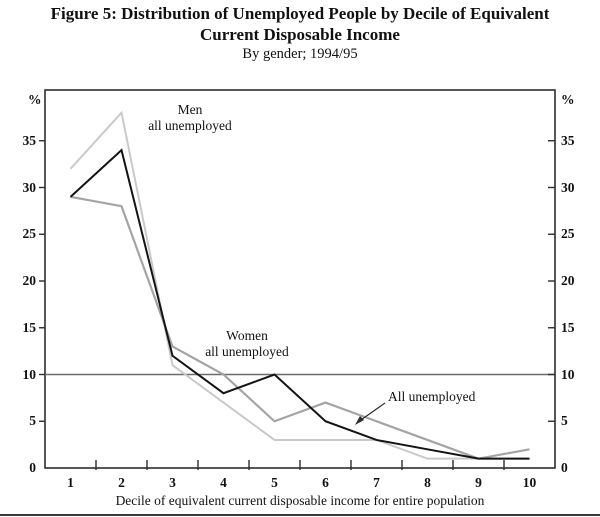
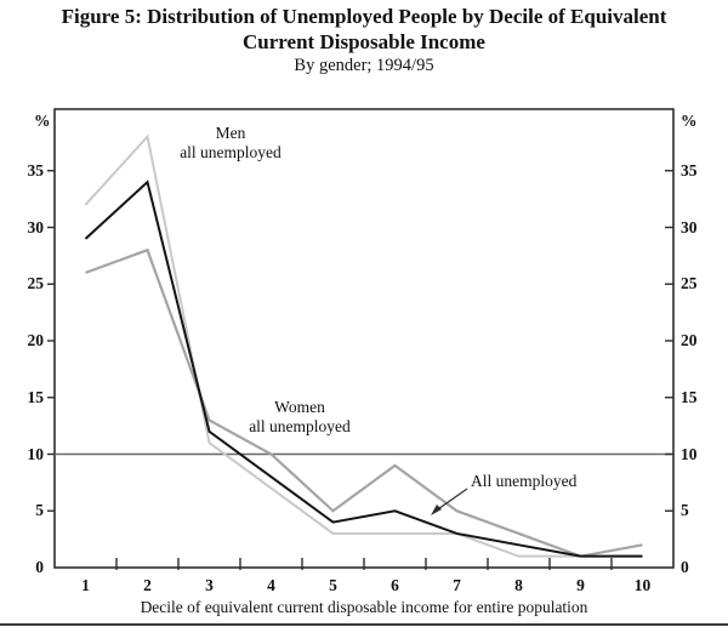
Women all unemployed/1: 29 -> 26
All unemployed/5: 10 -> 4
Women all unemployed/6: 7 -> 9
